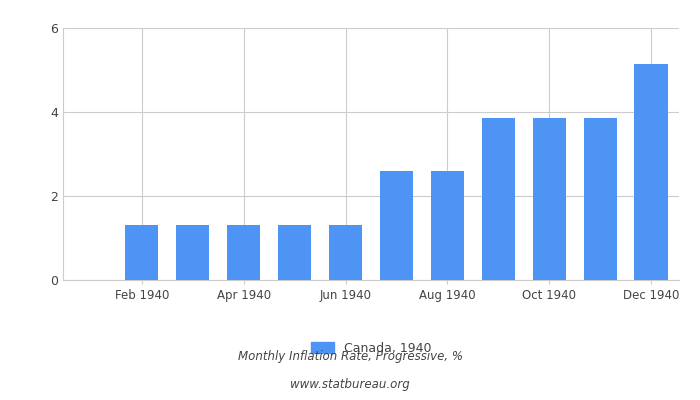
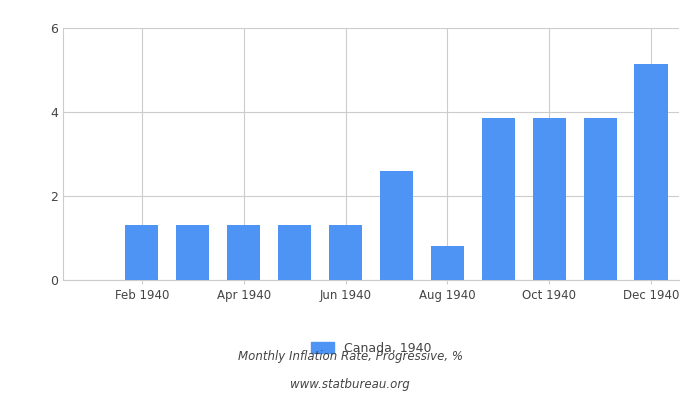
Aug 1940: 2.60 -> 0.80
